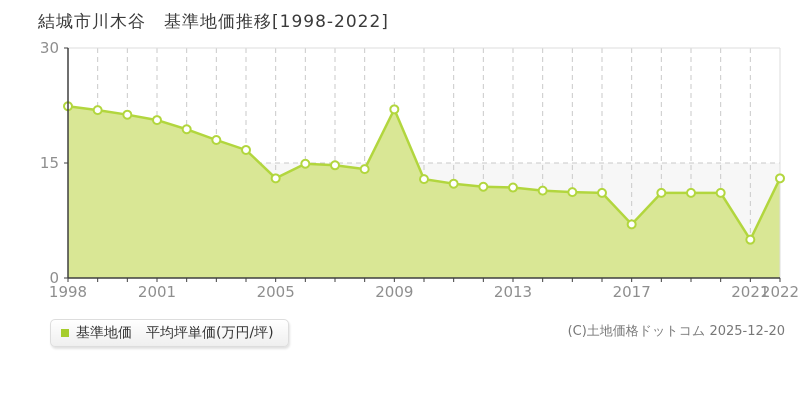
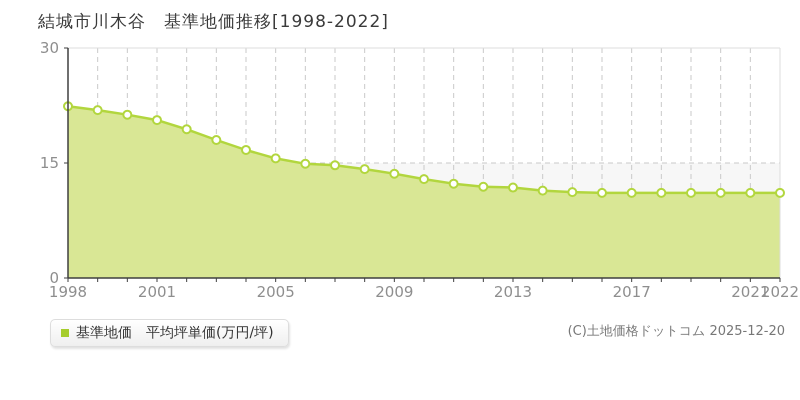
2005: 13 -> 16
2009: 22 -> 14
2017: 7 -> 11
2021: 5 -> 11
2022: 13 -> 11
